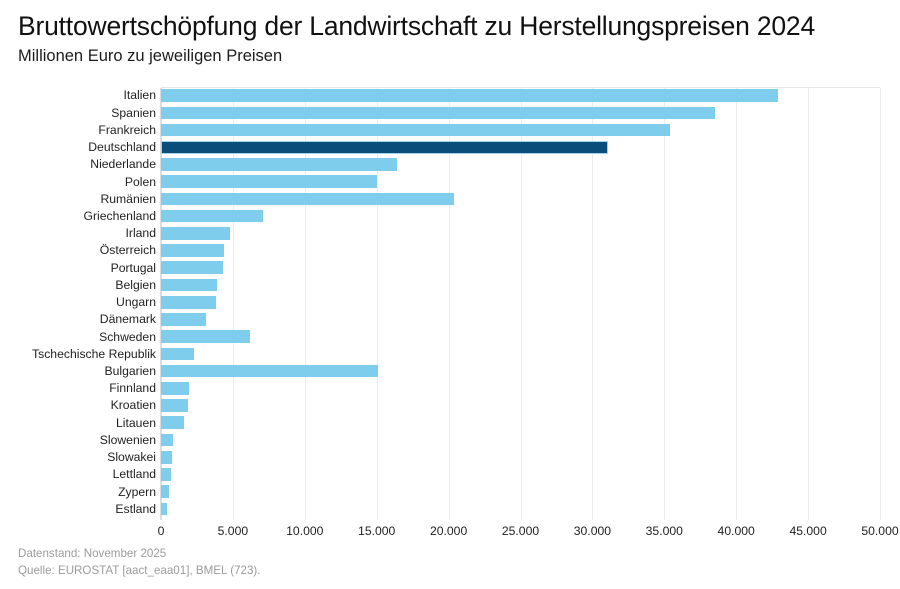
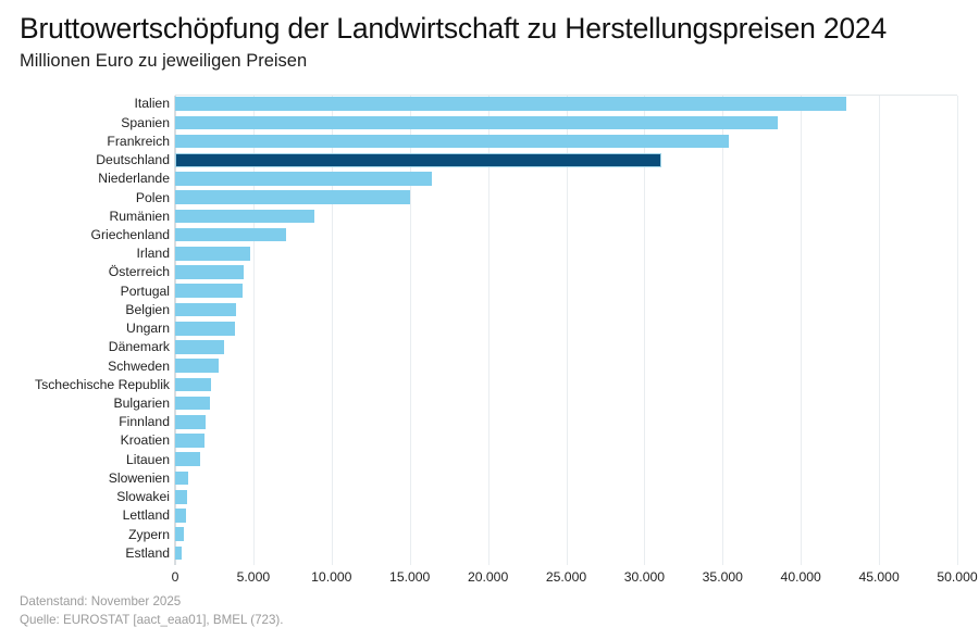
Rumänien: 20400 -> 8900
Schweden: 6200 -> 2800
Bulgarien: 15100 -> 2200
